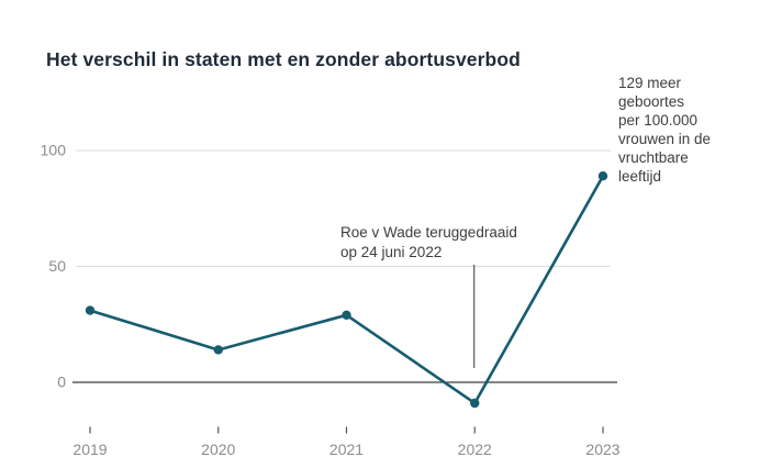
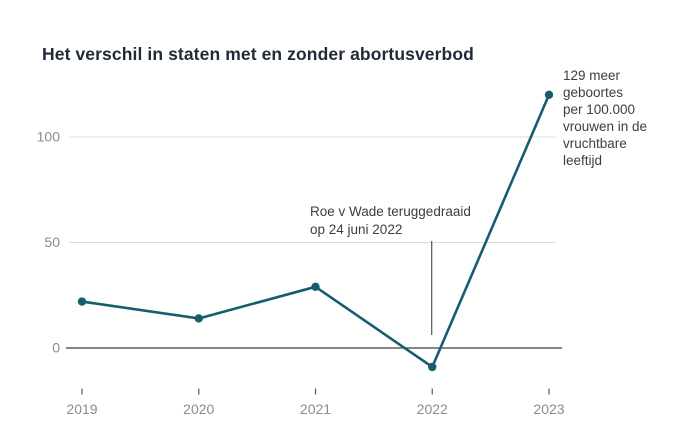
2019: 31 -> 22
2023: 89 -> 120
